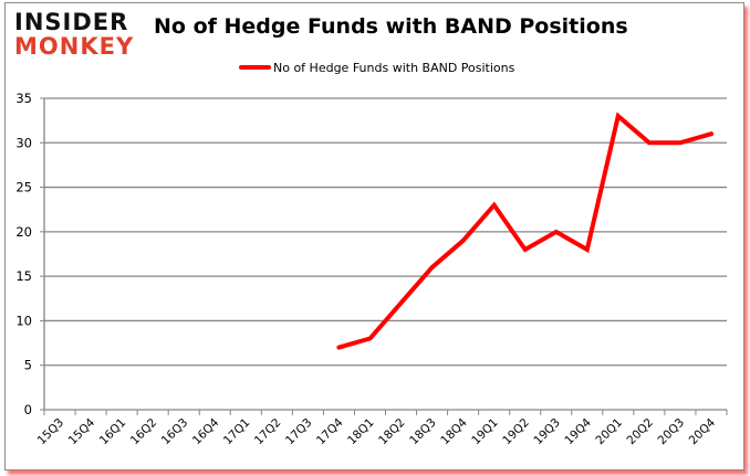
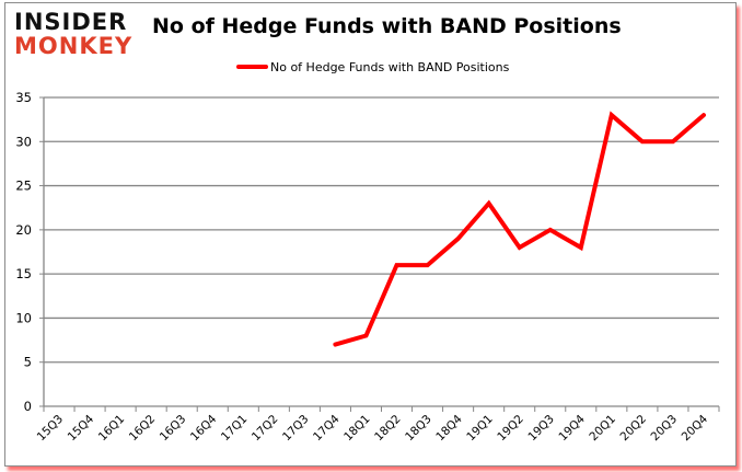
18Q2: 12 -> 16
20Q4: 31 -> 33
